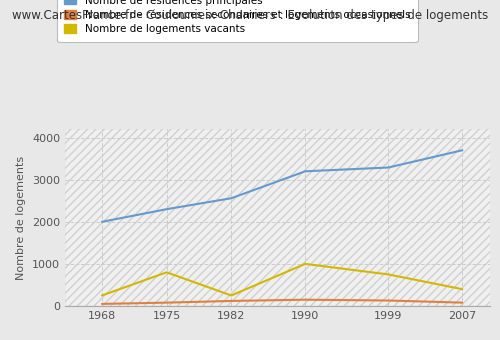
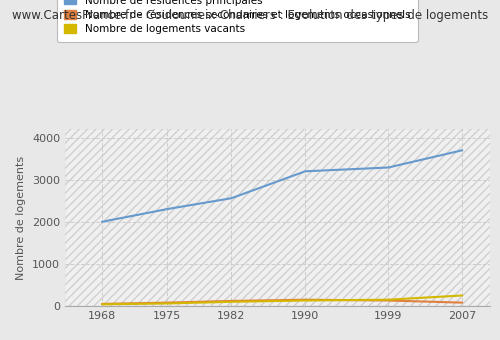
Nombre de logements vacants/1968: 250 -> 40
Nombre de logements vacants/1975: 800 -> 60
Nombre de logements vacants/1982: 250 -> 100
Nombre de logements vacants/1990: 1000 -> 130
Nombre de logements vacants/1999: 750 -> 150
Nombre de logements vacants/2007: 400 -> 250
